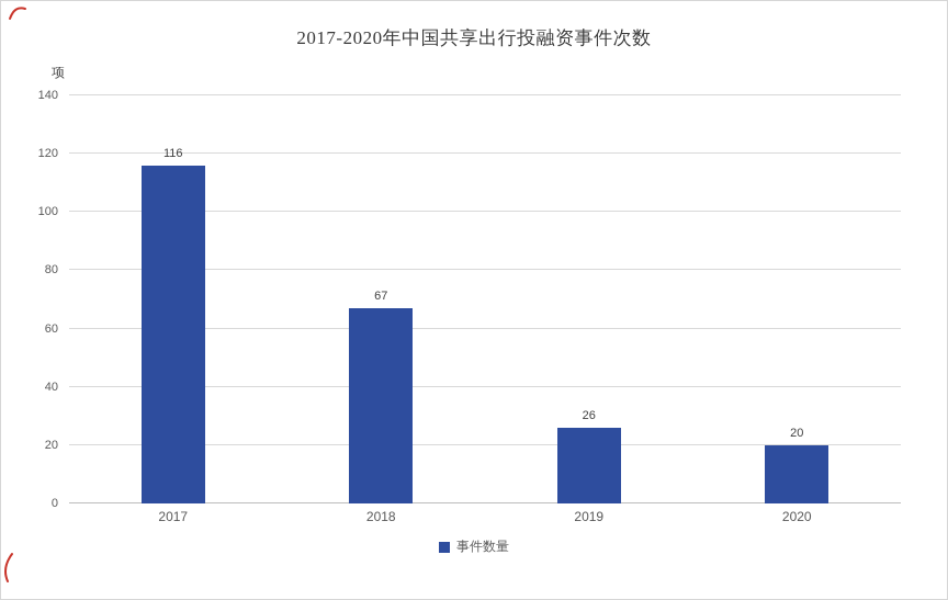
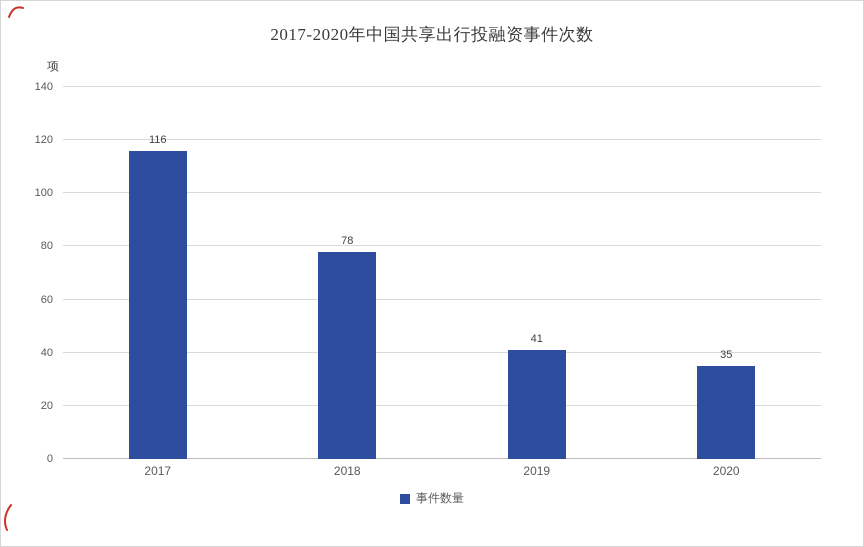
2018: 67 -> 78
2019: 26 -> 41
2020: 20 -> 35
